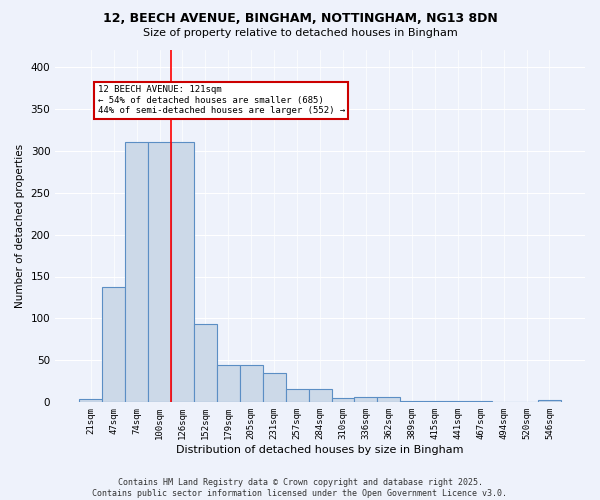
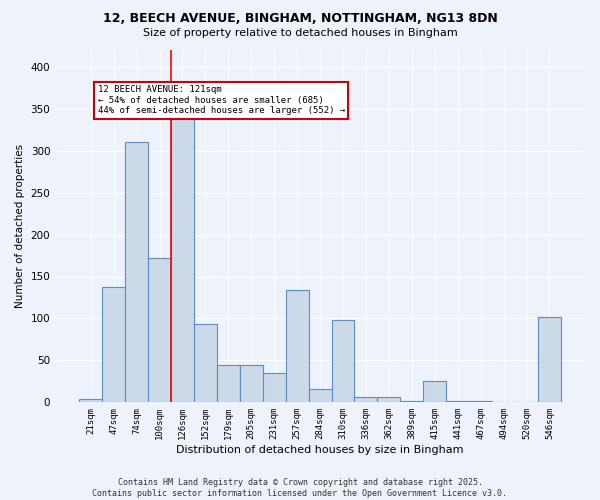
100sqm: 310 -> 172
126sqm: 310 -> 338
257sqm: 16 -> 134
310sqm: 5 -> 98
415sqm: 2 -> 26
546sqm: 3 -> 102
